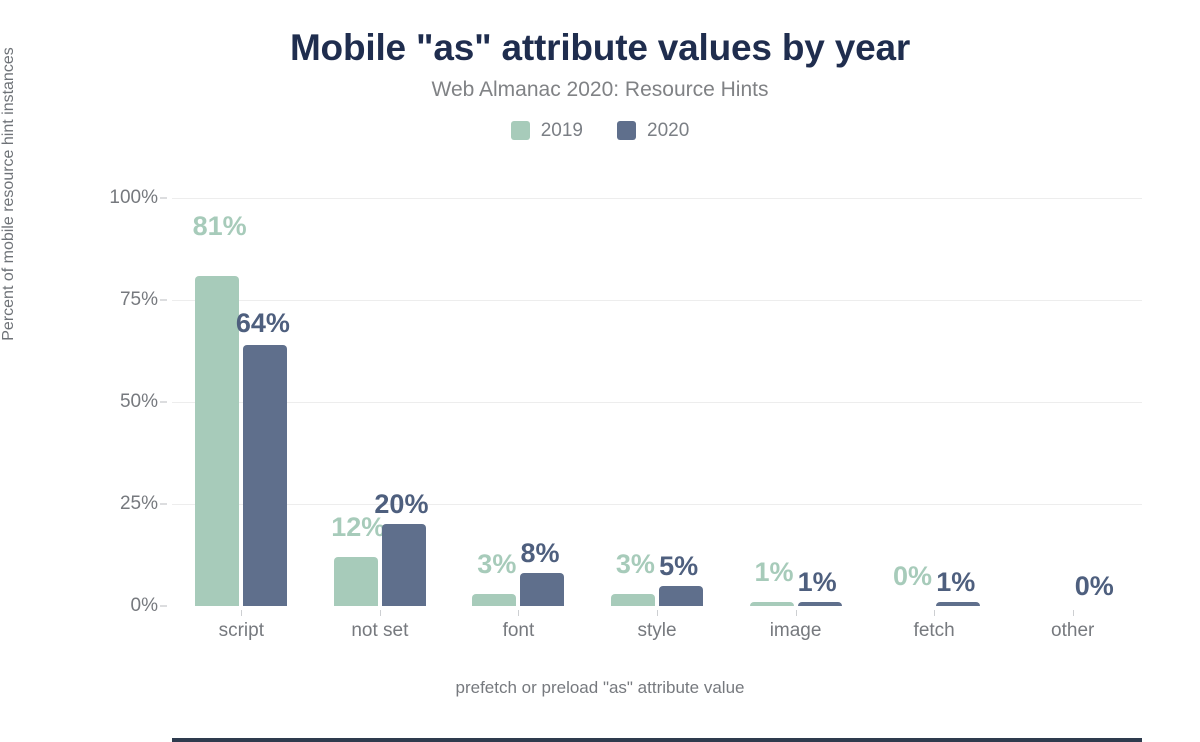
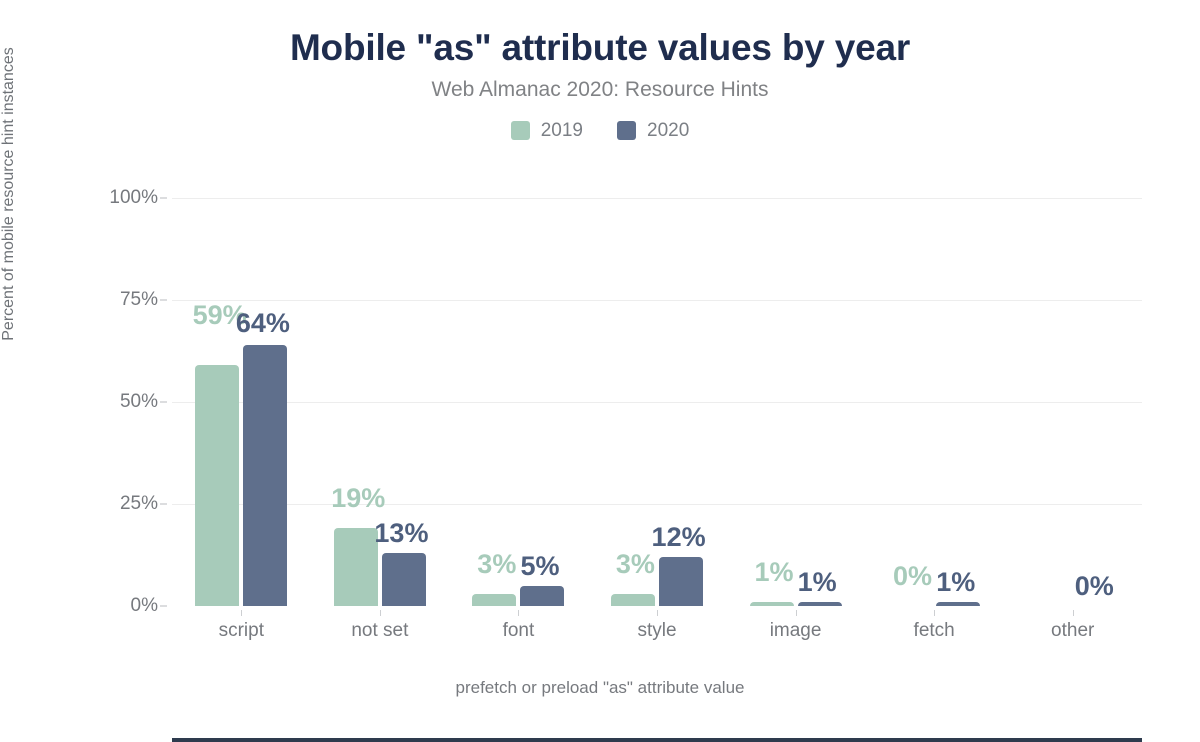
2019/script: 81% -> 59%
2019/not set: 12% -> 19%
2020/not set: 20% -> 13%
2020/font: 8% -> 5%
2020/style: 5% -> 12%
